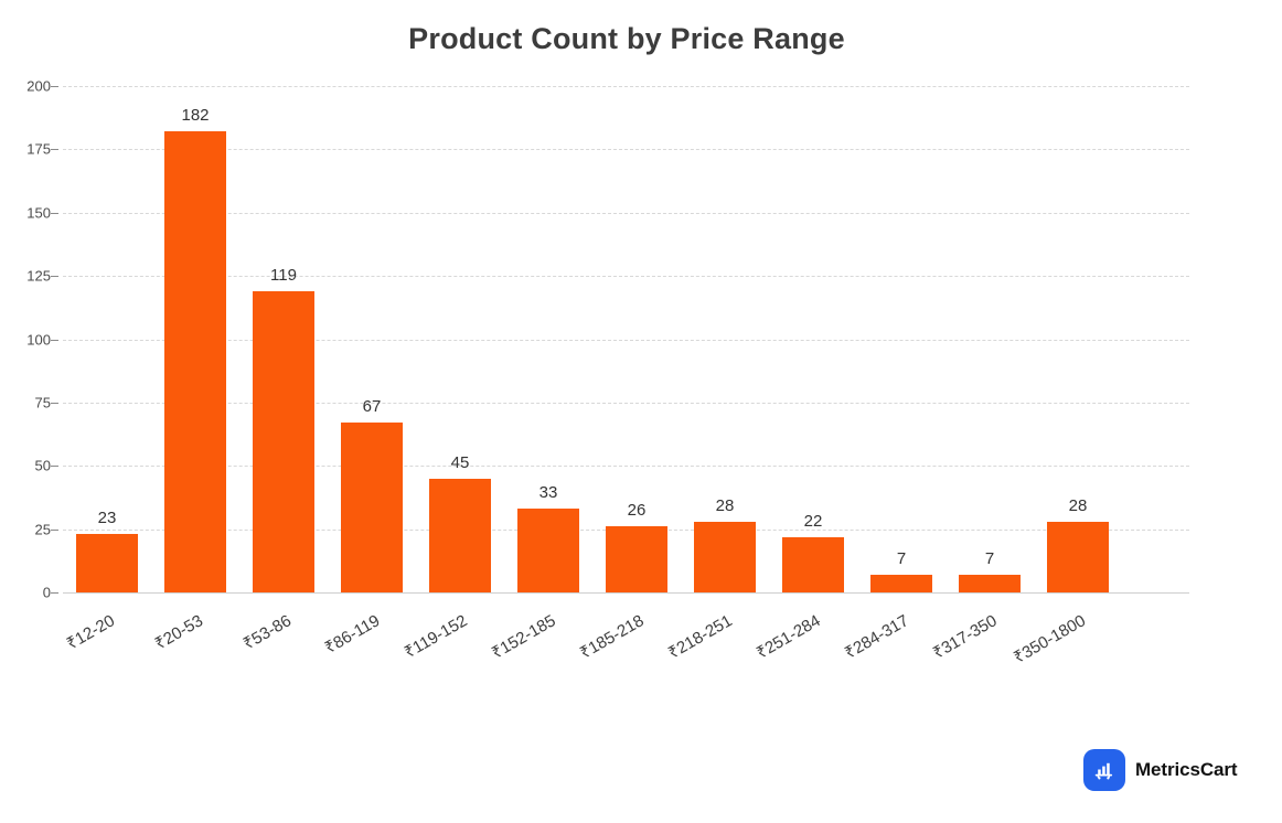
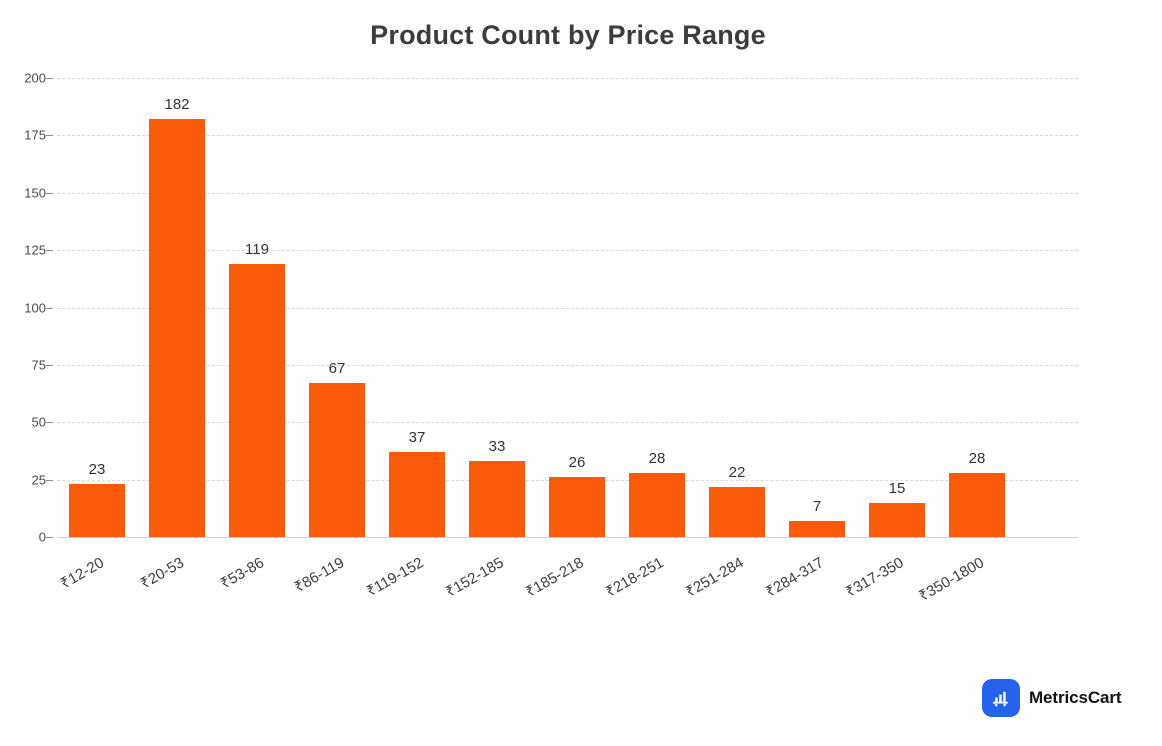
₹119-152: 45 -> 37
₹317-350: 7 -> 15
